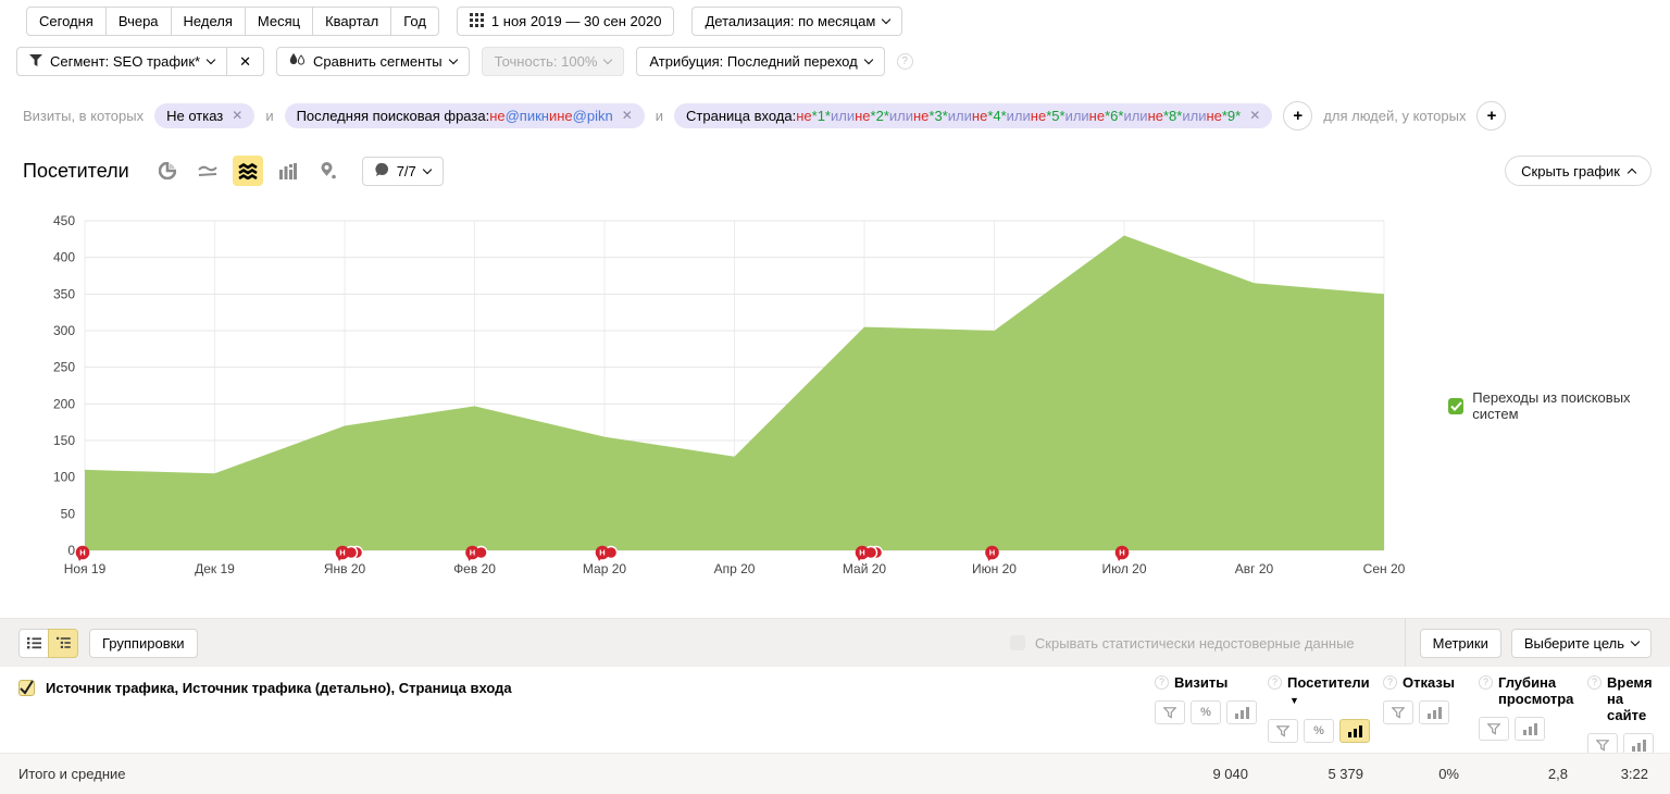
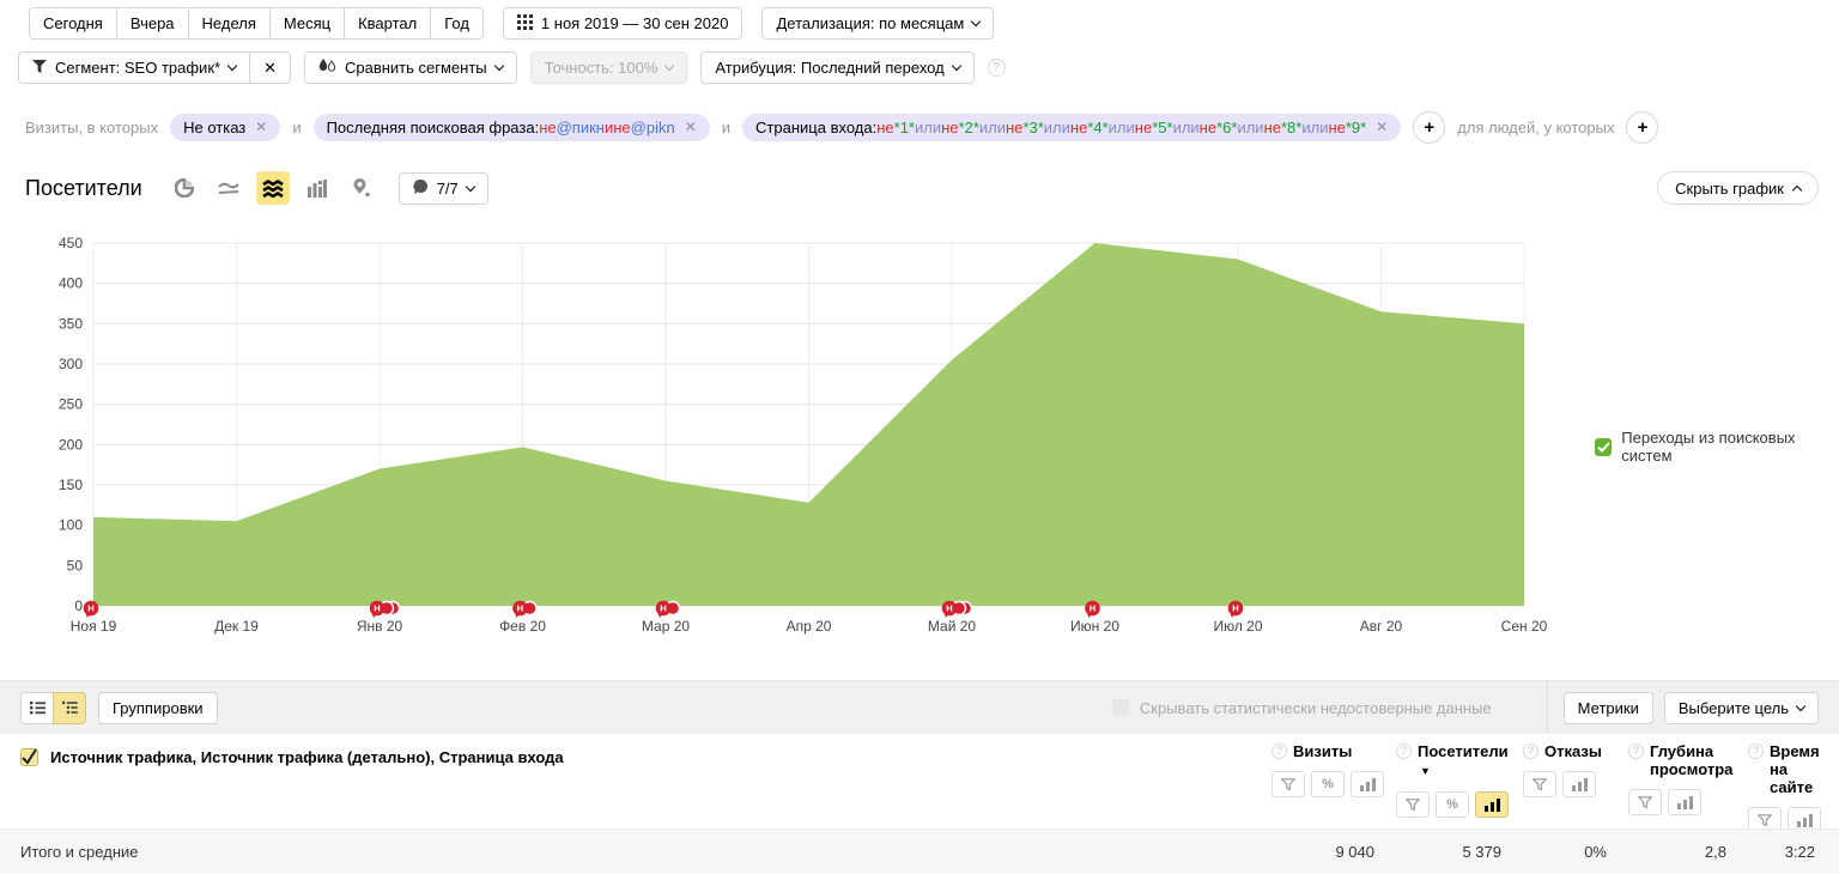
Июн 20: 300 -> 450
